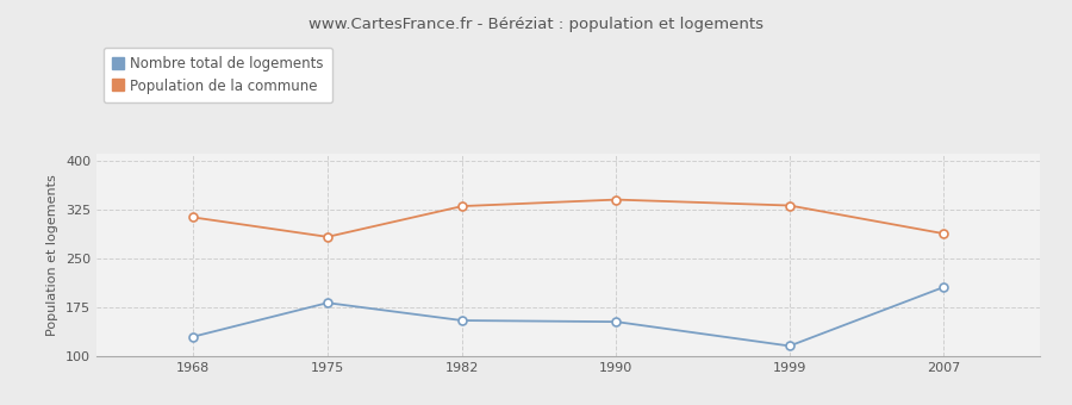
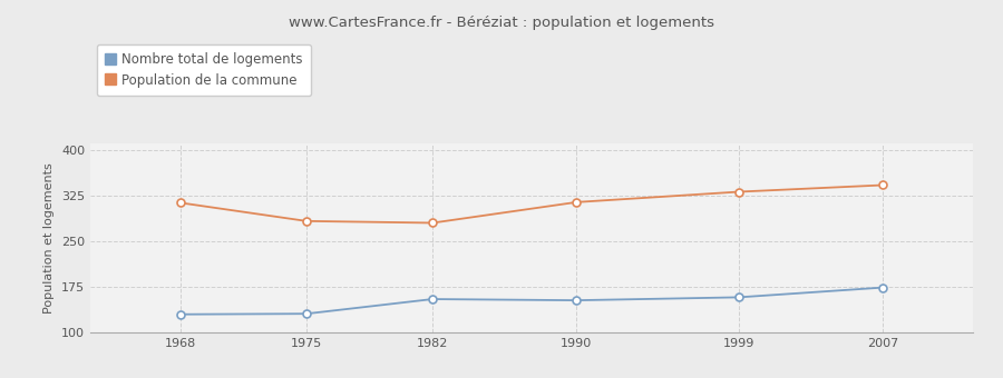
Nombre total de logements/1975: 182 -> 131
Population de la commune/1982: 330 -> 280
Population de la commune/1990: 340 -> 314
Nombre total de logements/1999: 116 -> 158
Nombre total de logements/2007: 206 -> 174
Population de la commune/2007: 288 -> 342
